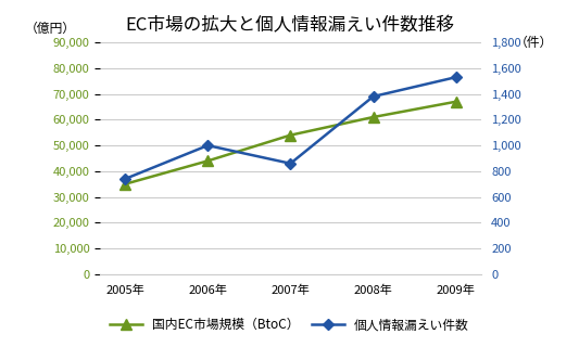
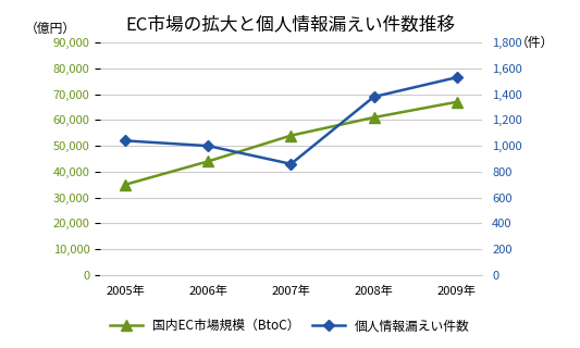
個人情報漏えい件数/2005年: 740 -> 1,040
